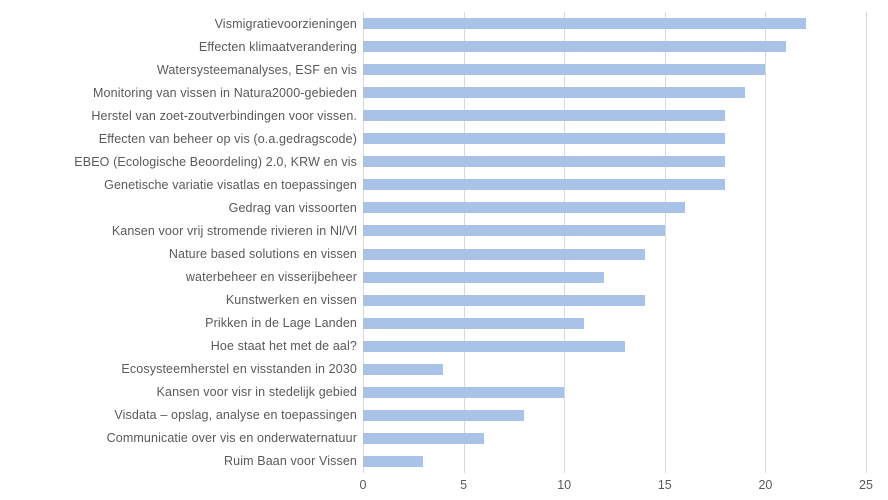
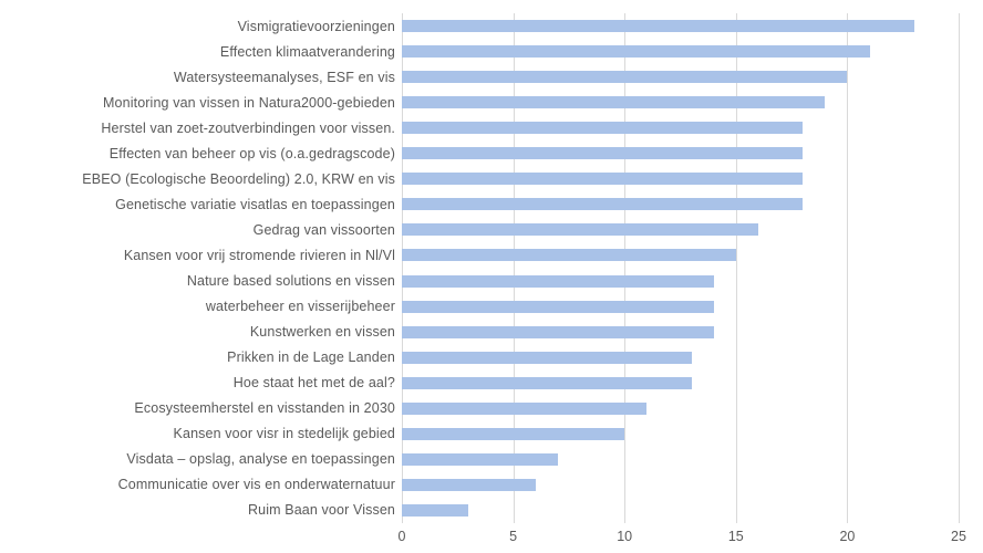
Vismigratievoorzieningen: 22 -> 23
waterbeheer en visserijbeheer: 12 -> 14
Prikken in de Lage Landen: 11 -> 13
Ecosysteemherstel en visstanden in 2030: 4 -> 11
Visdata – opslag, analyse en toepassingen: 8 -> 7
